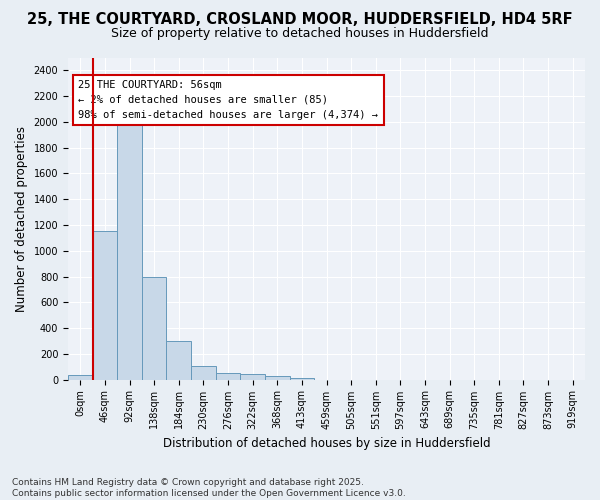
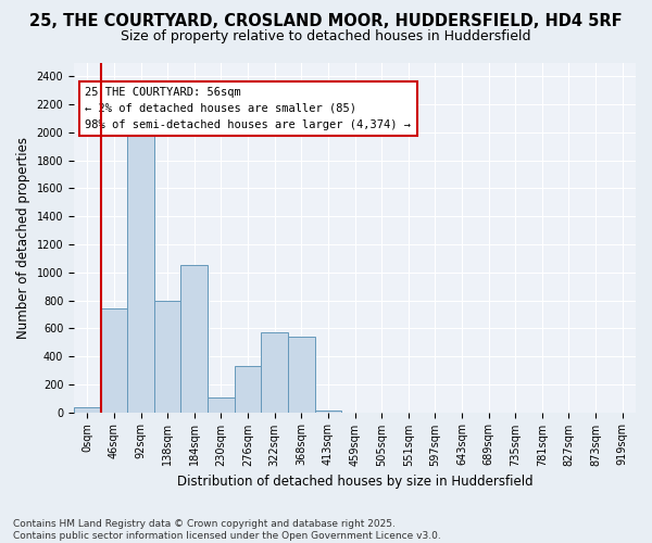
46sqm: 1150 -> 740
184sqm: 300 -> 1050
276sqm: 50 -> 330
322sqm: 40 -> 570
368sqm: 30 -> 540
